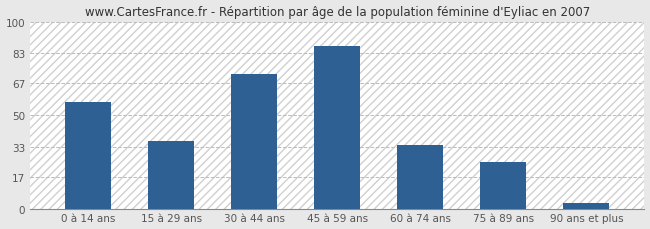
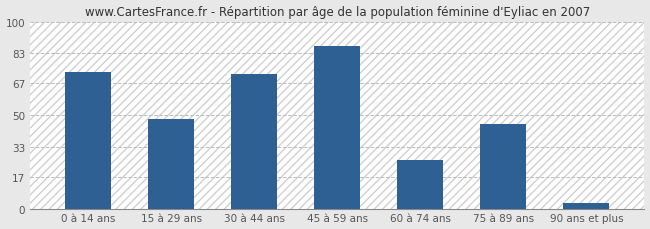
0 à 14 ans: 57 -> 73
15 à 29 ans: 36 -> 48
60 à 74 ans: 34 -> 26
75 à 89 ans: 25 -> 45
